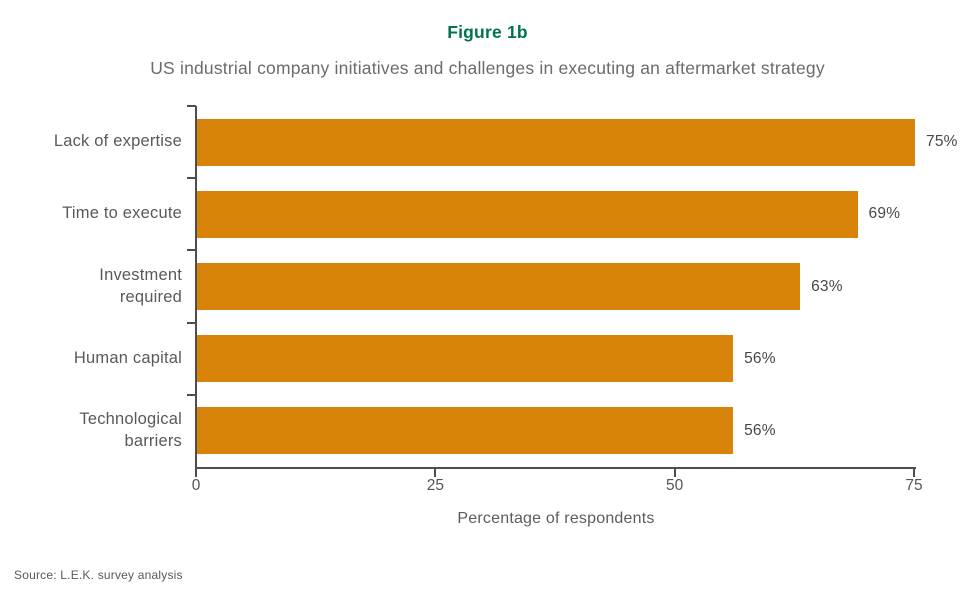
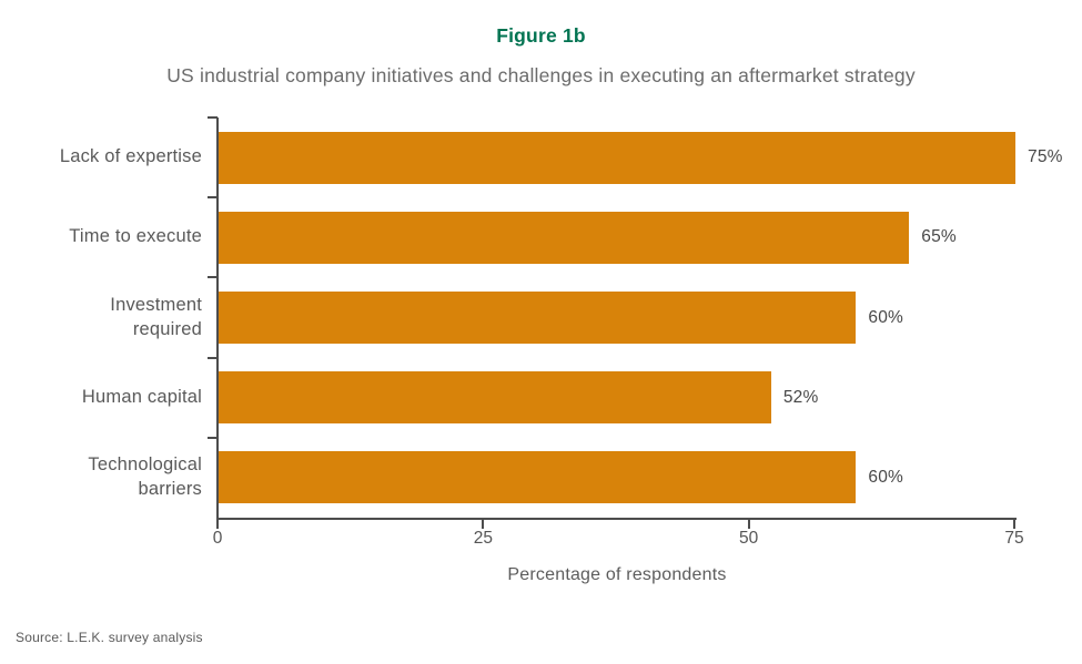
Time to execute: 69% -> 65%
Investment required: 63% -> 60%
Human capital: 56% -> 52%
Technological barriers: 56% -> 60%
